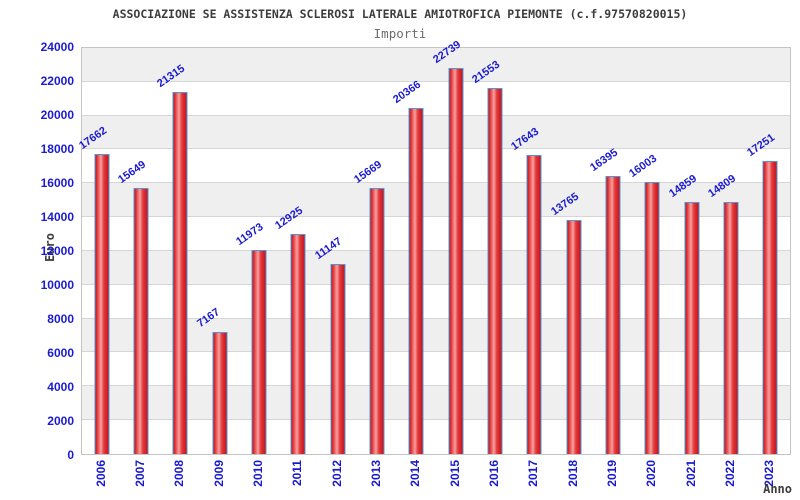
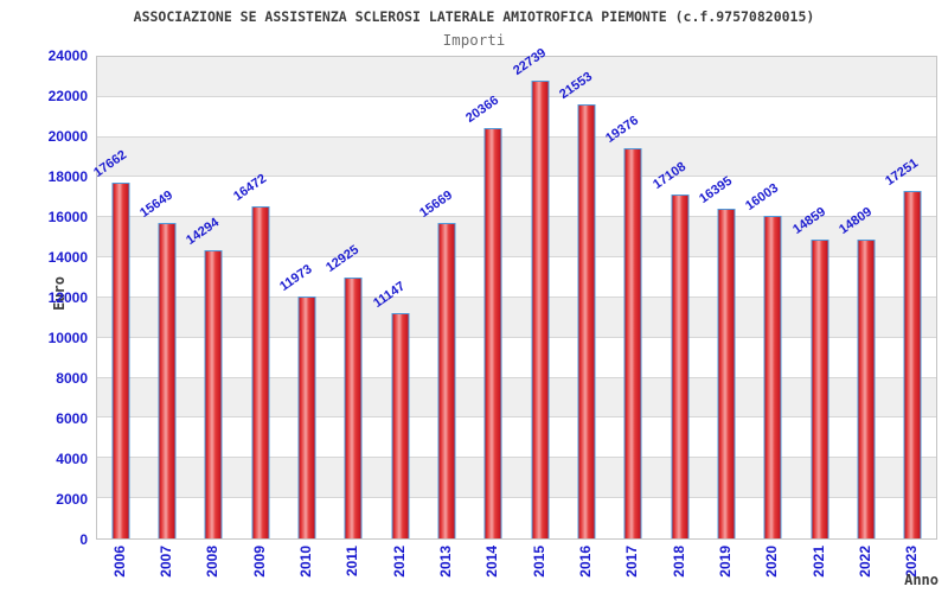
2008: 21315 -> 14294
2009: 7167 -> 16472
2017: 17643 -> 19376
2018: 13765 -> 17108
